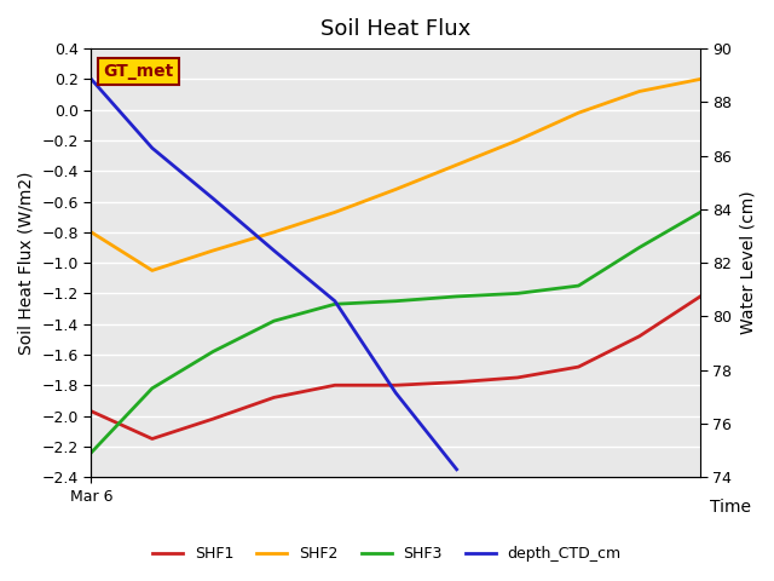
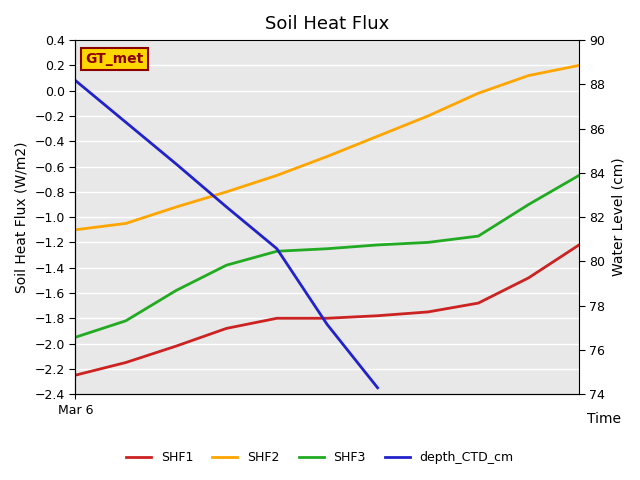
SHF1/Mar 6: -1.97 -> -2.25
SHF2/Mar 6: -0.80 -> -1.10
SHF3/Mar 6: -2.24 -> -1.95
depth_CTD_cm/Mar 6: 0.20 -> 0.08
